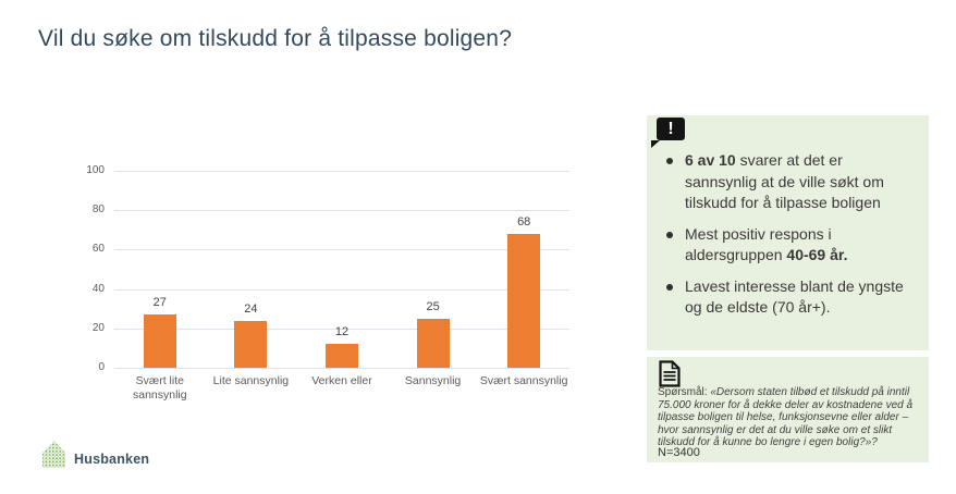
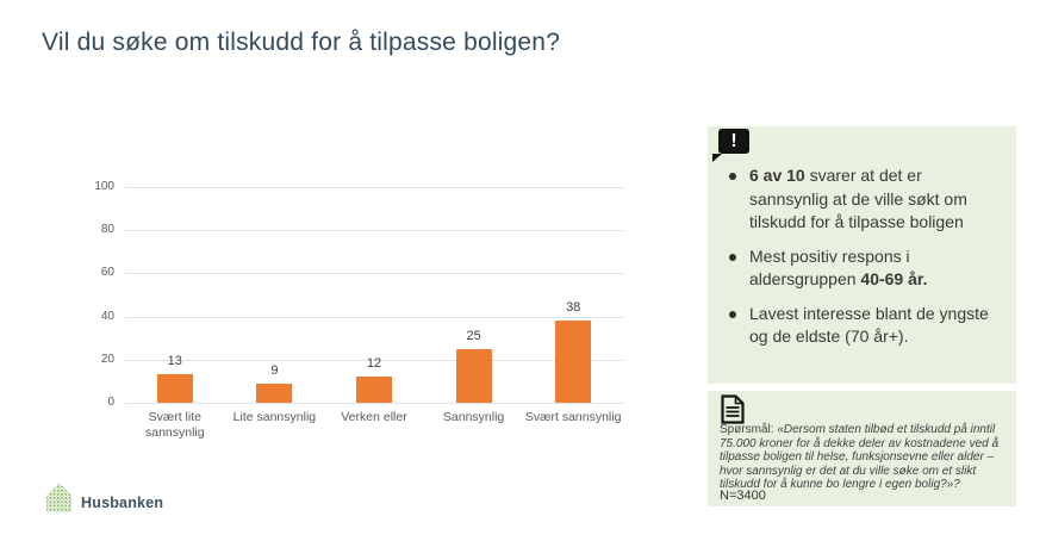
Svært lite sannsynlig: 27 -> 13
Lite sannsynlig: 24 -> 9
Svært sannsynlig: 68 -> 38
